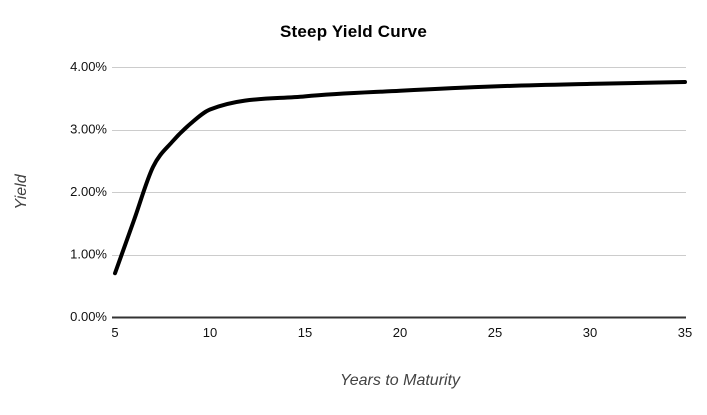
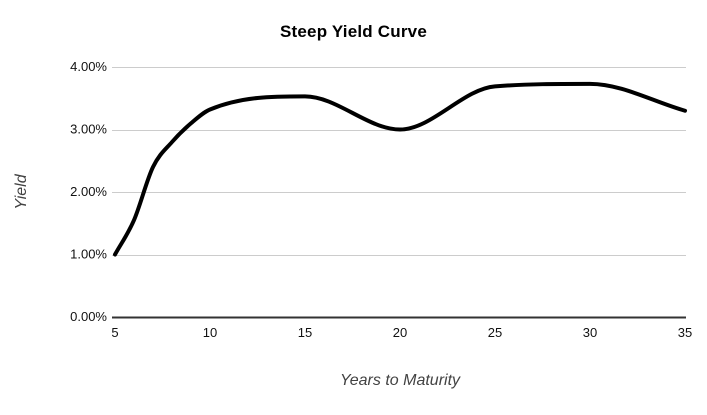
5: 0.7% -> 1.0%
20: 3.6% -> 3.0%
35: 3.8% -> 3.3%
